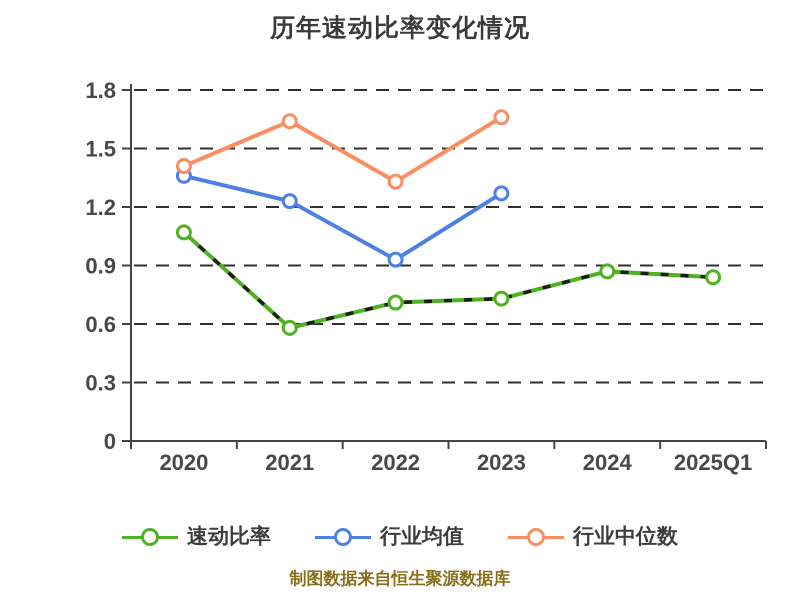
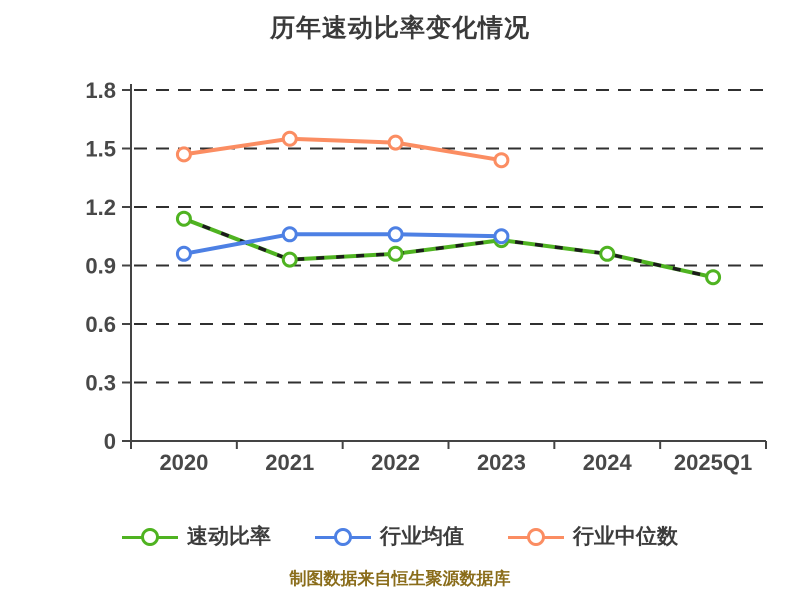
速动比率/2020: 1.07 -> 1.14
行业均值/2020: 1.36 -> 0.96
行业中位数/2020: 1.41 -> 1.47
速动比率/2021: 0.58 -> 0.93
行业均值/2021: 1.23 -> 1.06
行业中位数/2021: 1.64 -> 1.55
速动比率/2022: 0.71 -> 0.96
行业均值/2022: 0.93 -> 1.06
行业中位数/2022: 1.33 -> 1.53
速动比率/2023: 0.73 -> 1.03
行业均值/2023: 1.27 -> 1.05
行业中位数/2023: 1.66 -> 1.44
速动比率/2024: 0.87 -> 0.96
